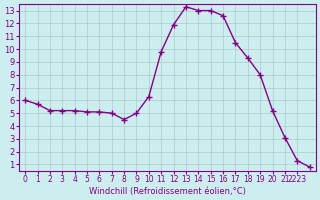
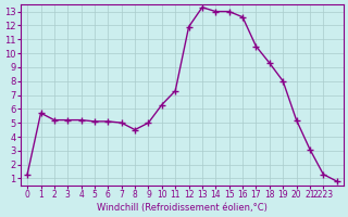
0: 6.0 -> 1.3
11: 9.8 -> 7.3
